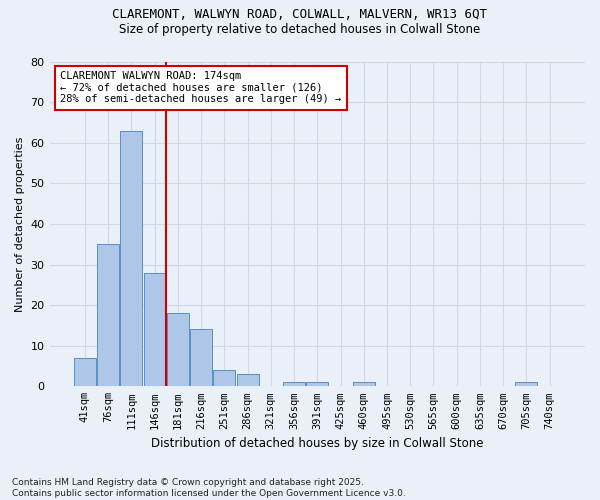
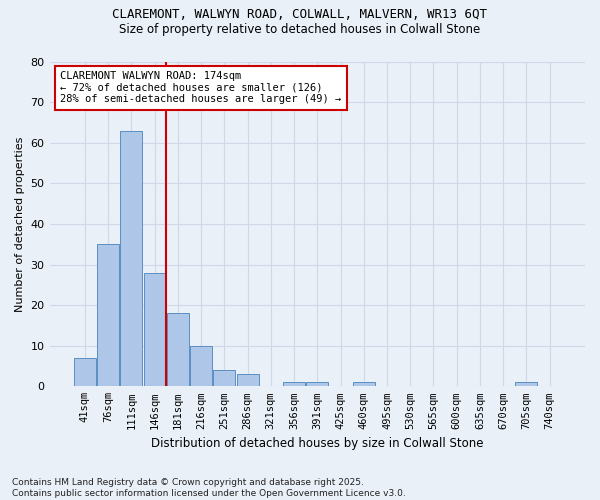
216sqm: 14 -> 10
